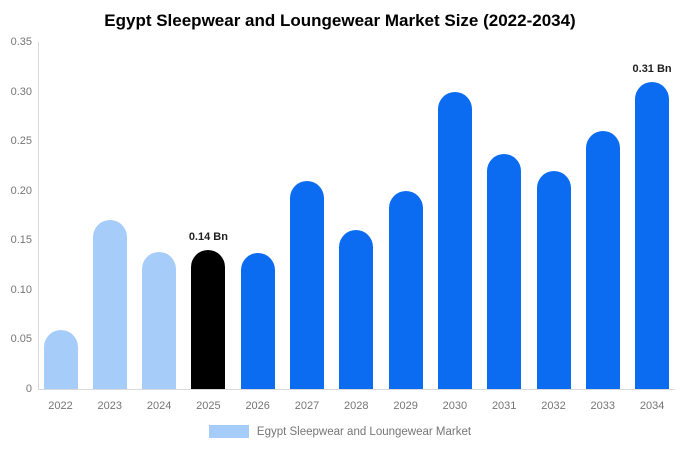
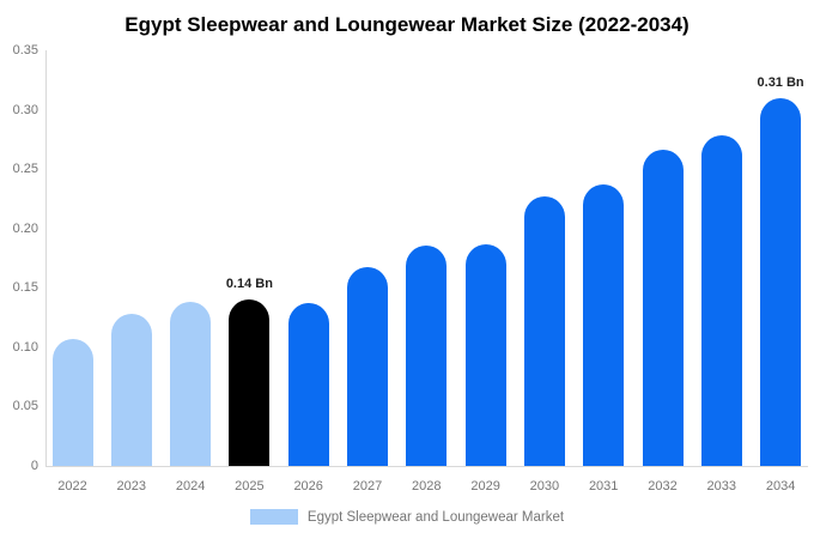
2022: 0.06 -> 0.11
2023: 0.17 -> 0.13
2027: 0.21 -> 0.17
2028: 0.16 -> 0.19
2029: 0.20 -> 0.19
2030: 0.30 -> 0.23
2032: 0.22 -> 0.27
2033: 0.26 -> 0.28
